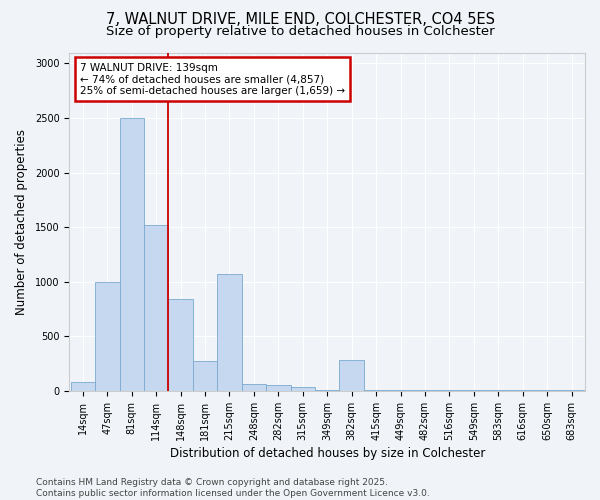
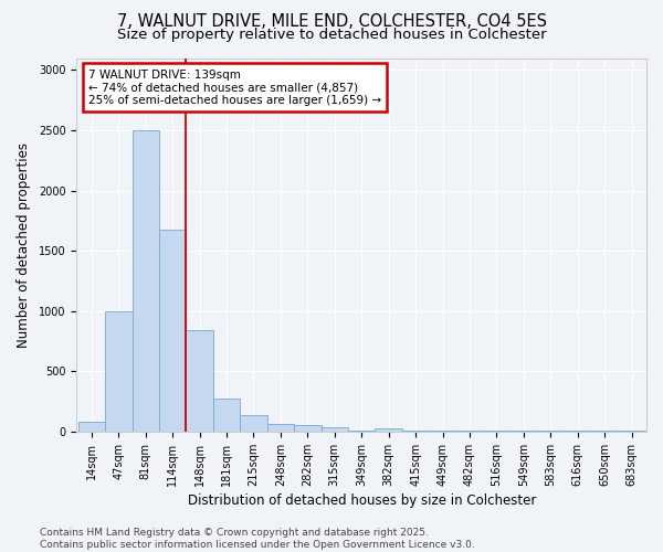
114sqm: 1520 -> 1680
215sqm: 1070 -> 140
382sqm: 280 -> 30
